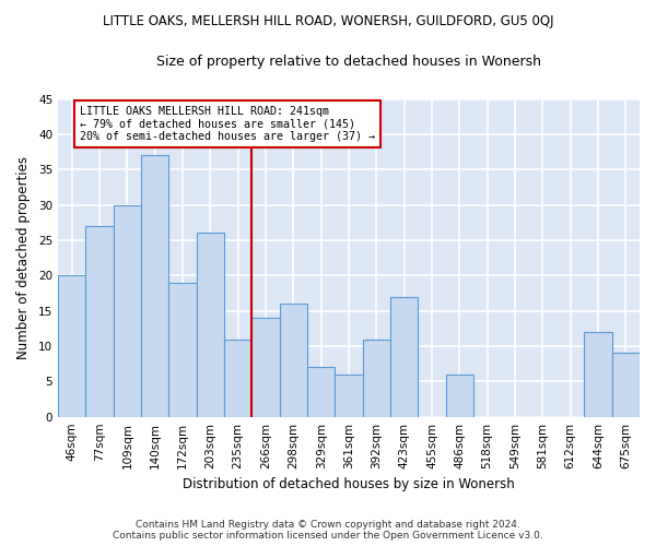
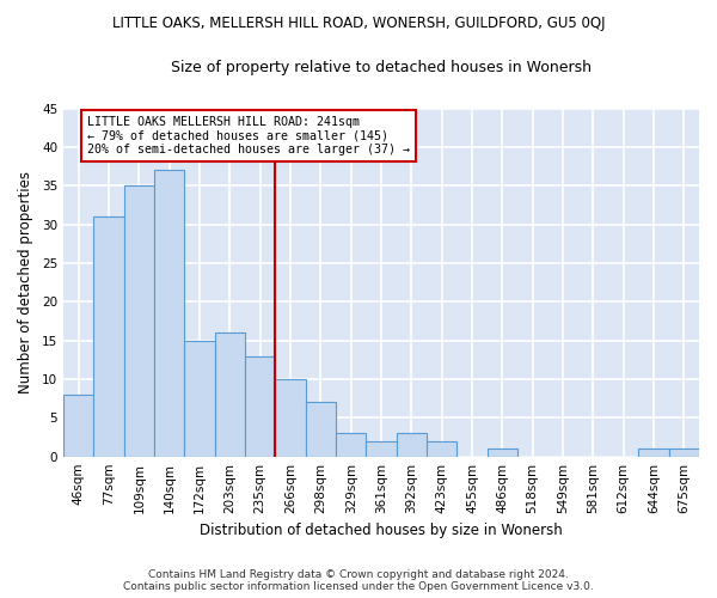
46sqm: 20 -> 8
77sqm: 27 -> 31
109sqm: 30 -> 35
172sqm: 19 -> 15
203sqm: 26 -> 16
235sqm: 11 -> 13
266sqm: 14 -> 10
298sqm: 16 -> 7
329sqm: 7 -> 3
361sqm: 6 -> 2
392sqm: 11 -> 3
423sqm: 17 -> 2
486sqm: 6 -> 1
644sqm: 12 -> 1
675sqm: 9 -> 1
